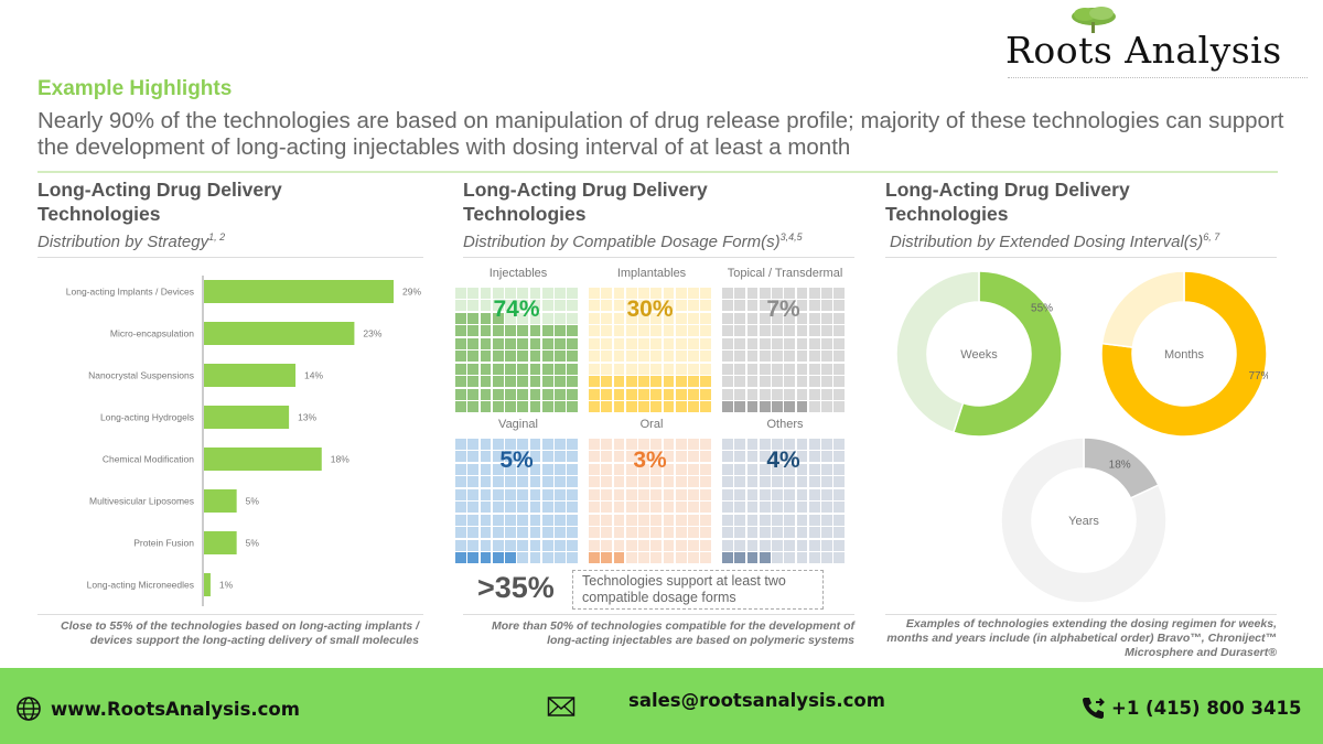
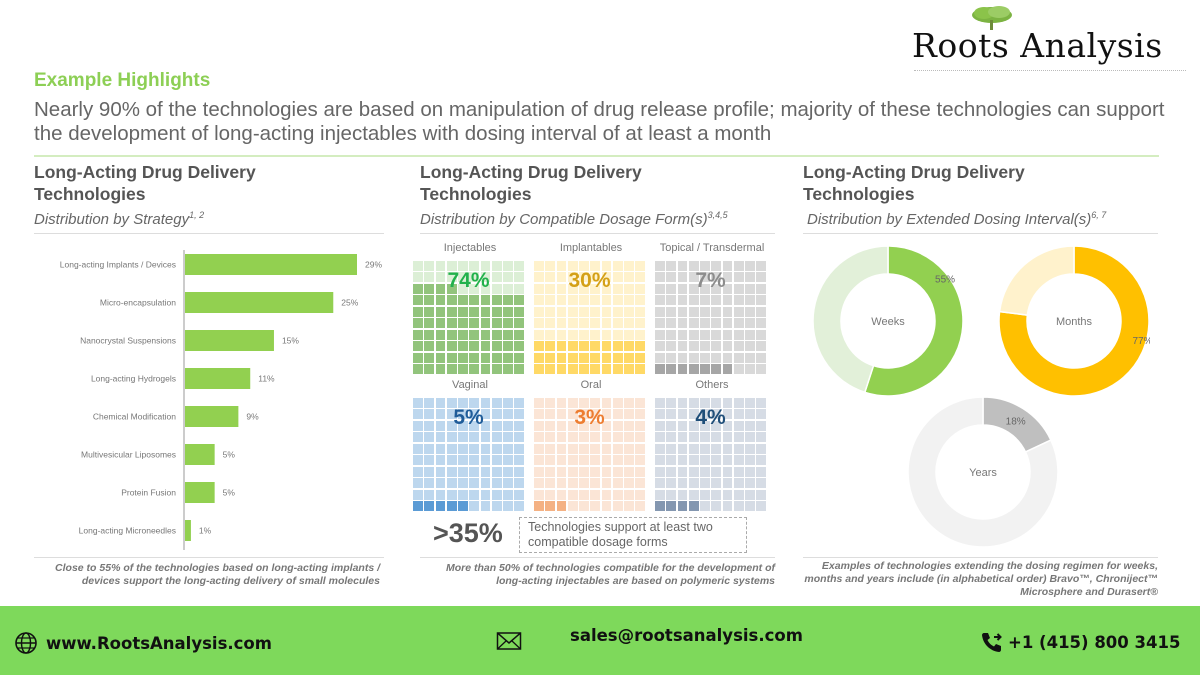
Distribution by Strategy/Micro-encapsulation: 23% -> 25%
Distribution by Strategy/Nanocrystal Suspensions: 14% -> 15%
Distribution by Strategy/Long-acting Hydrogels: 13% -> 11%
Distribution by Strategy/Chemical Modification: 18% -> 9%
